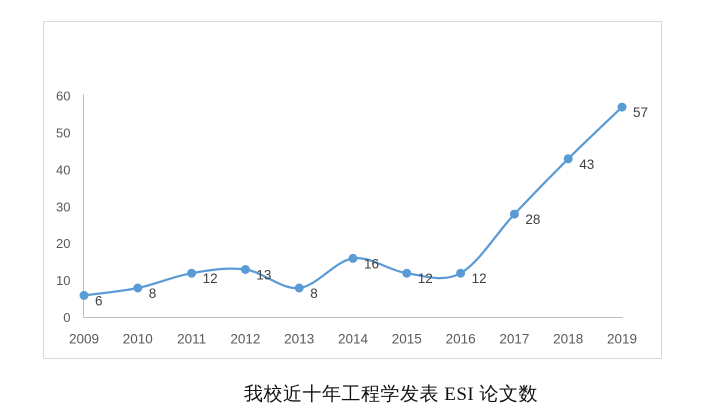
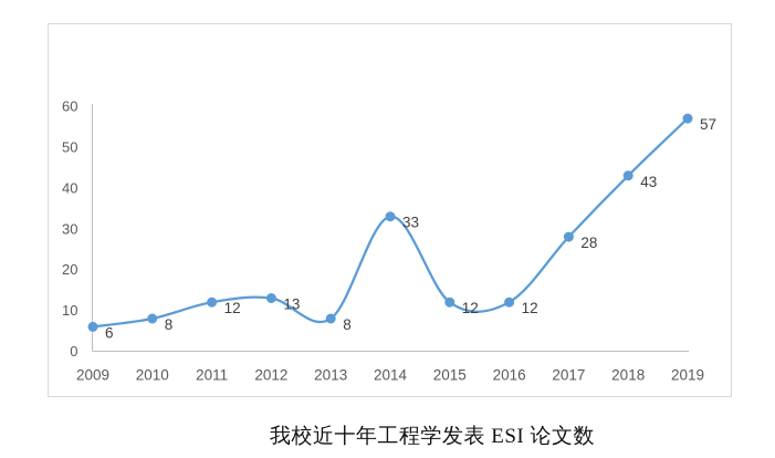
2014: 16 -> 33
